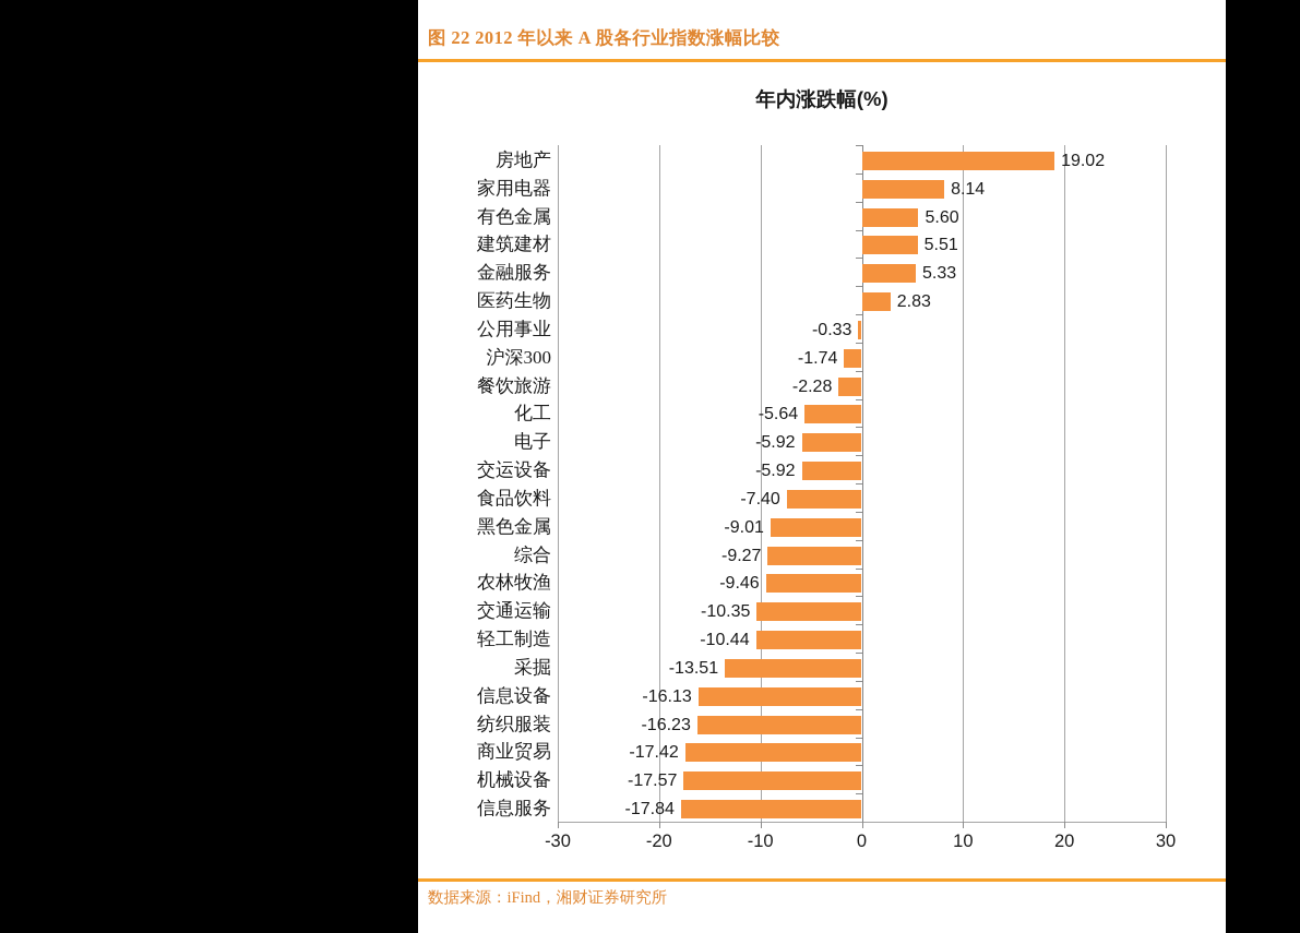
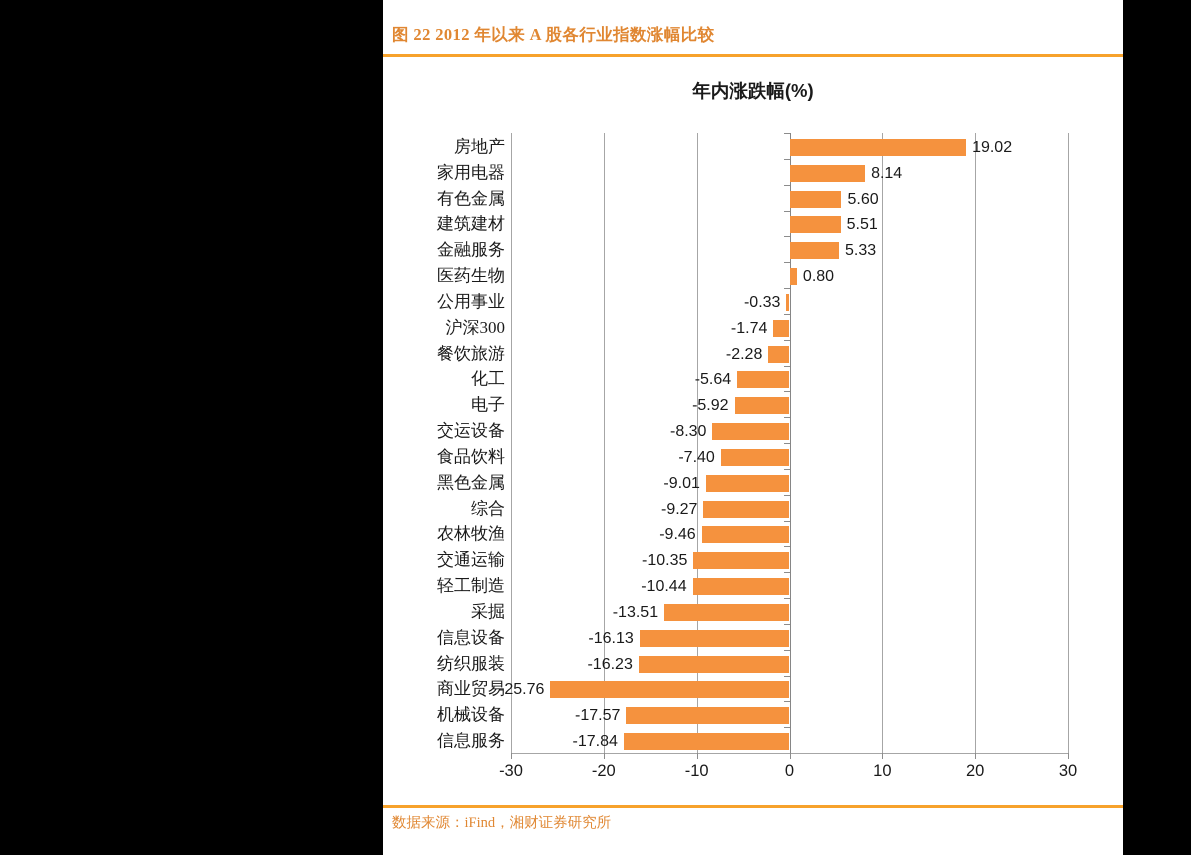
医药生物: 2.83 -> 0.80
交运设备: -5.92 -> -8.30
商业贸易: -17.42 -> -25.76
